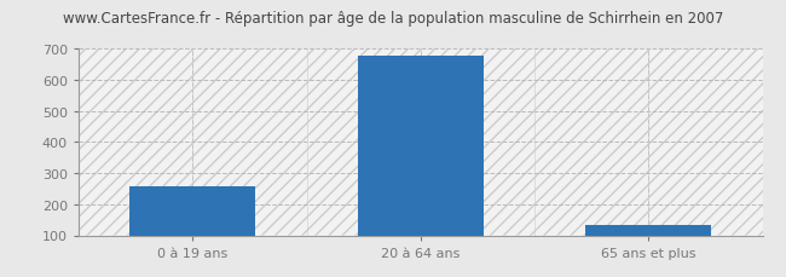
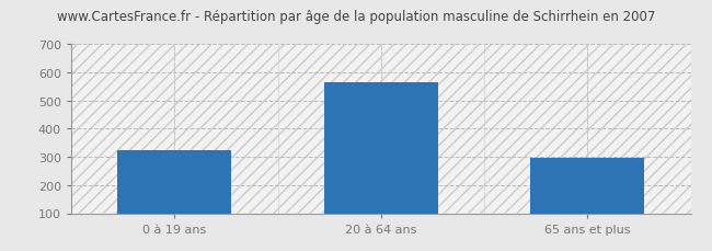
0 à 19 ans: 258 -> 325
20 à 64 ans: 680 -> 565
65 ans et plus: 133 -> 295
